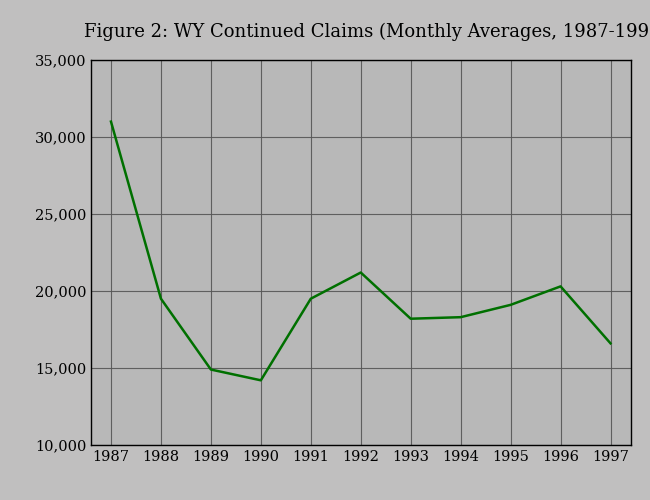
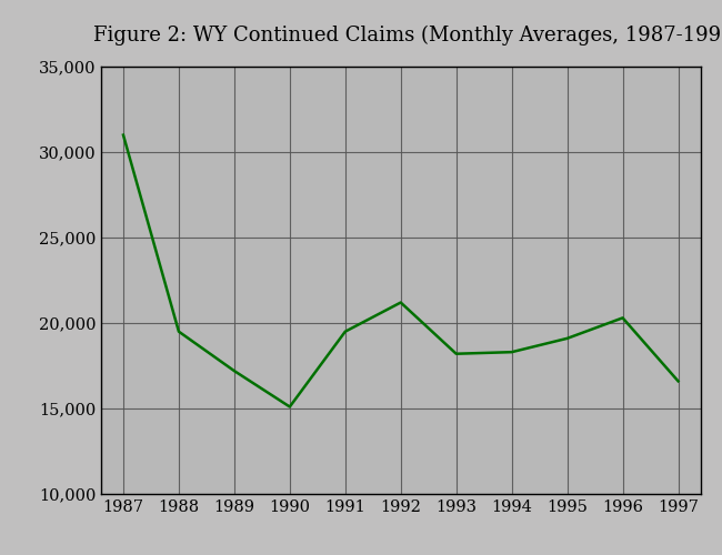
1989: 14,900 -> 17,200
1990: 14,200 -> 15,100
